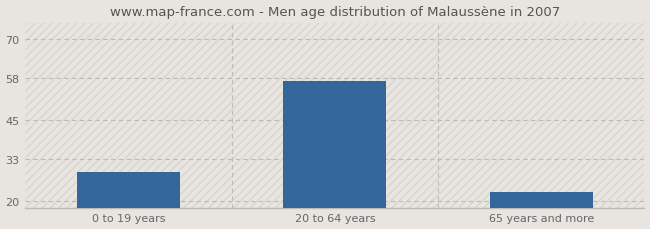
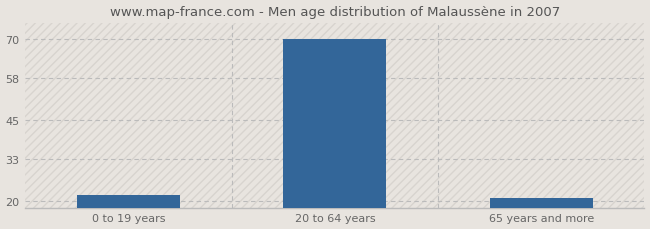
0 to 19 years: 29 -> 22
20 to 64 years: 57 -> 70
65 years and more: 23 -> 21
